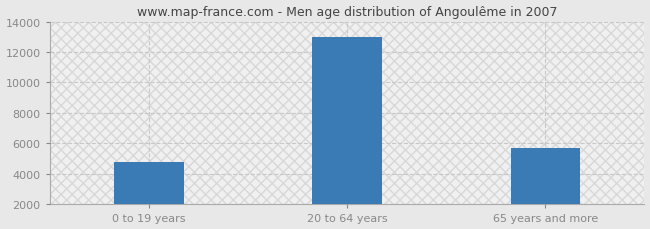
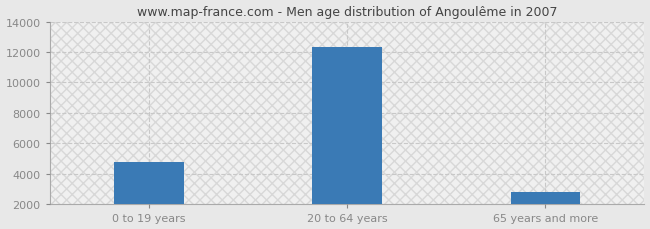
20 to 64 years: 13000 -> 12300
65 years and more: 5700 -> 2800
